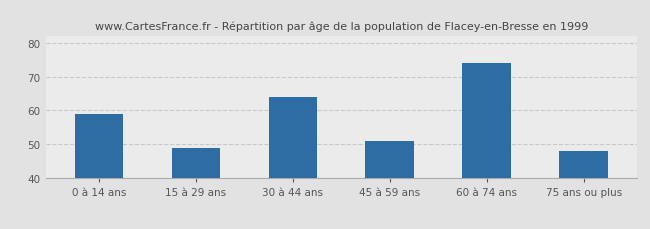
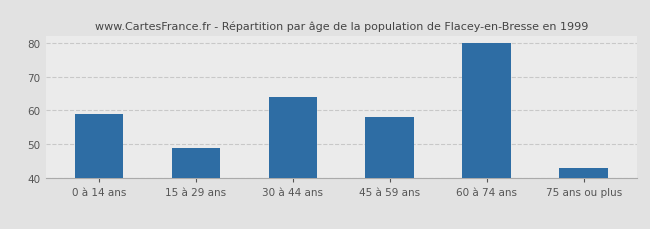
45 à 59 ans: 51 -> 58
60 à 74 ans: 74 -> 80
75 ans ou plus: 48 -> 43
